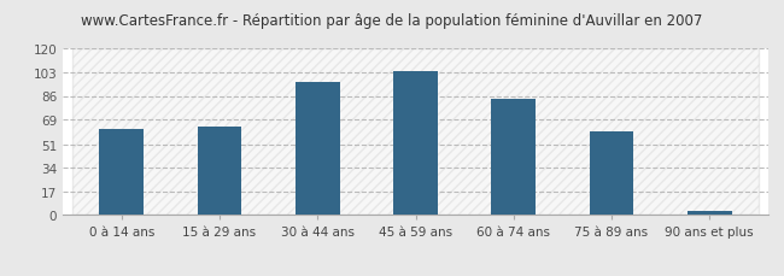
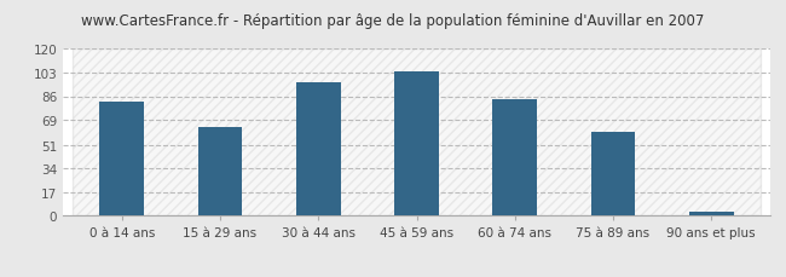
0 à 14 ans: 62 -> 82
